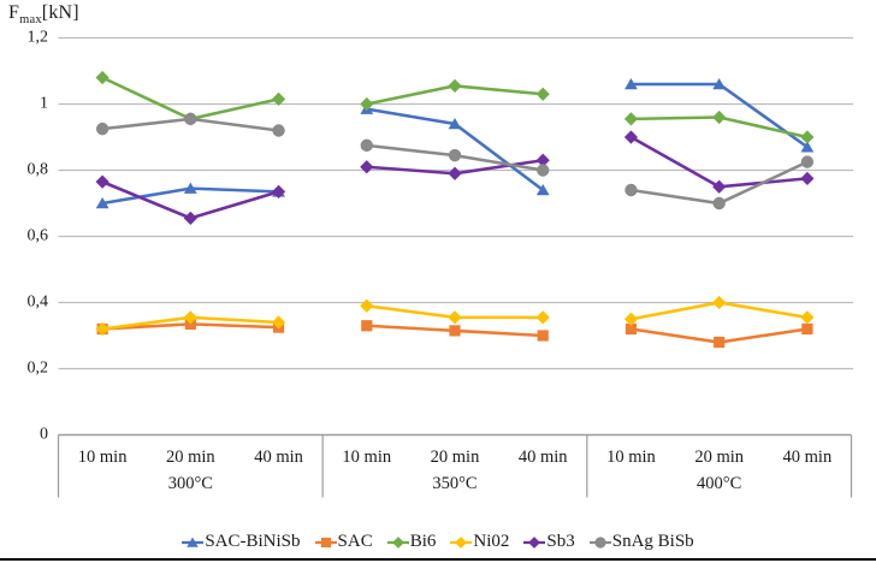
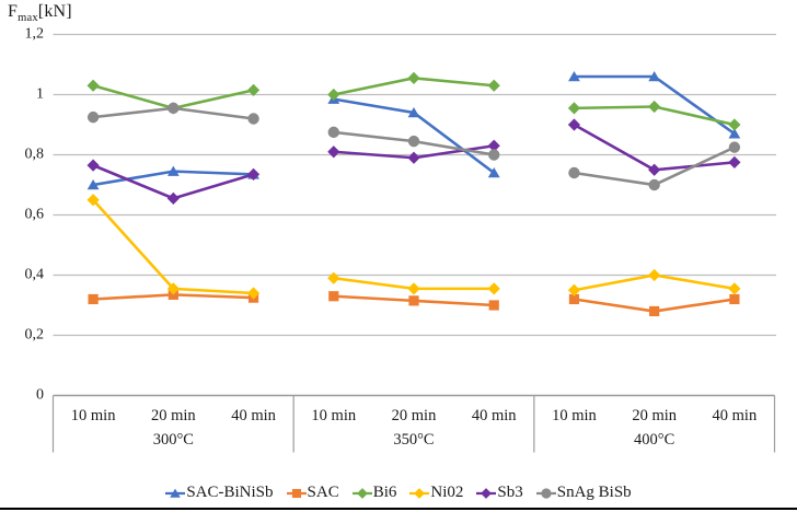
Bi6/300°C 10 min: 1,08 -> 1,03
Ni02/300°C 10 min: 0,32 -> 0,65
